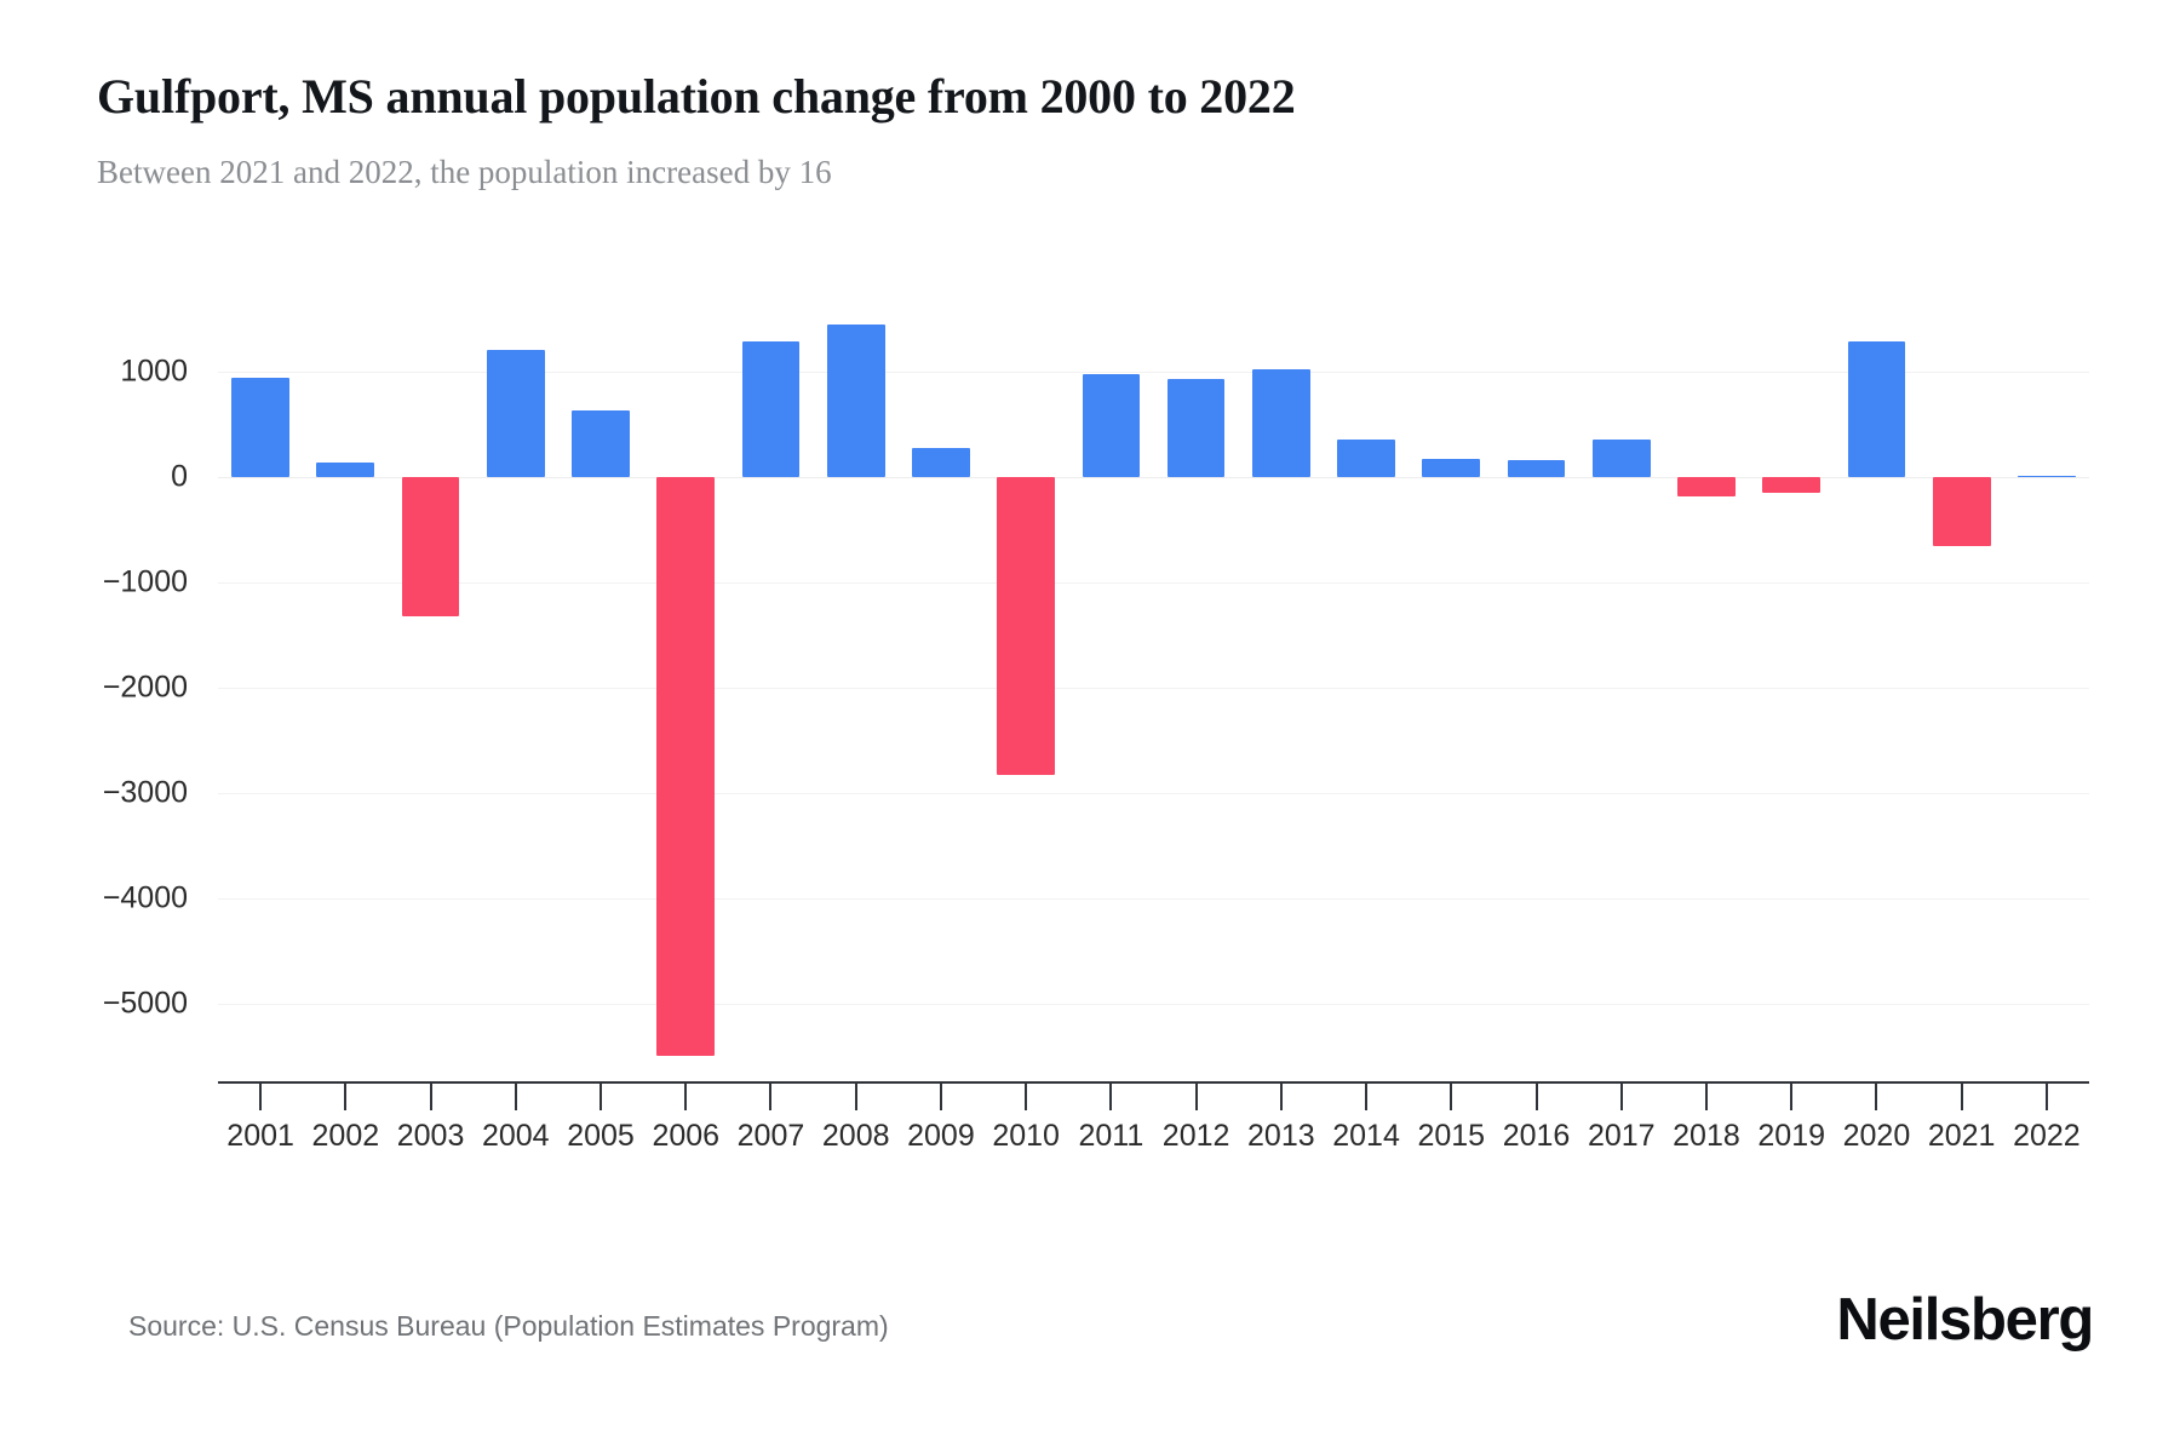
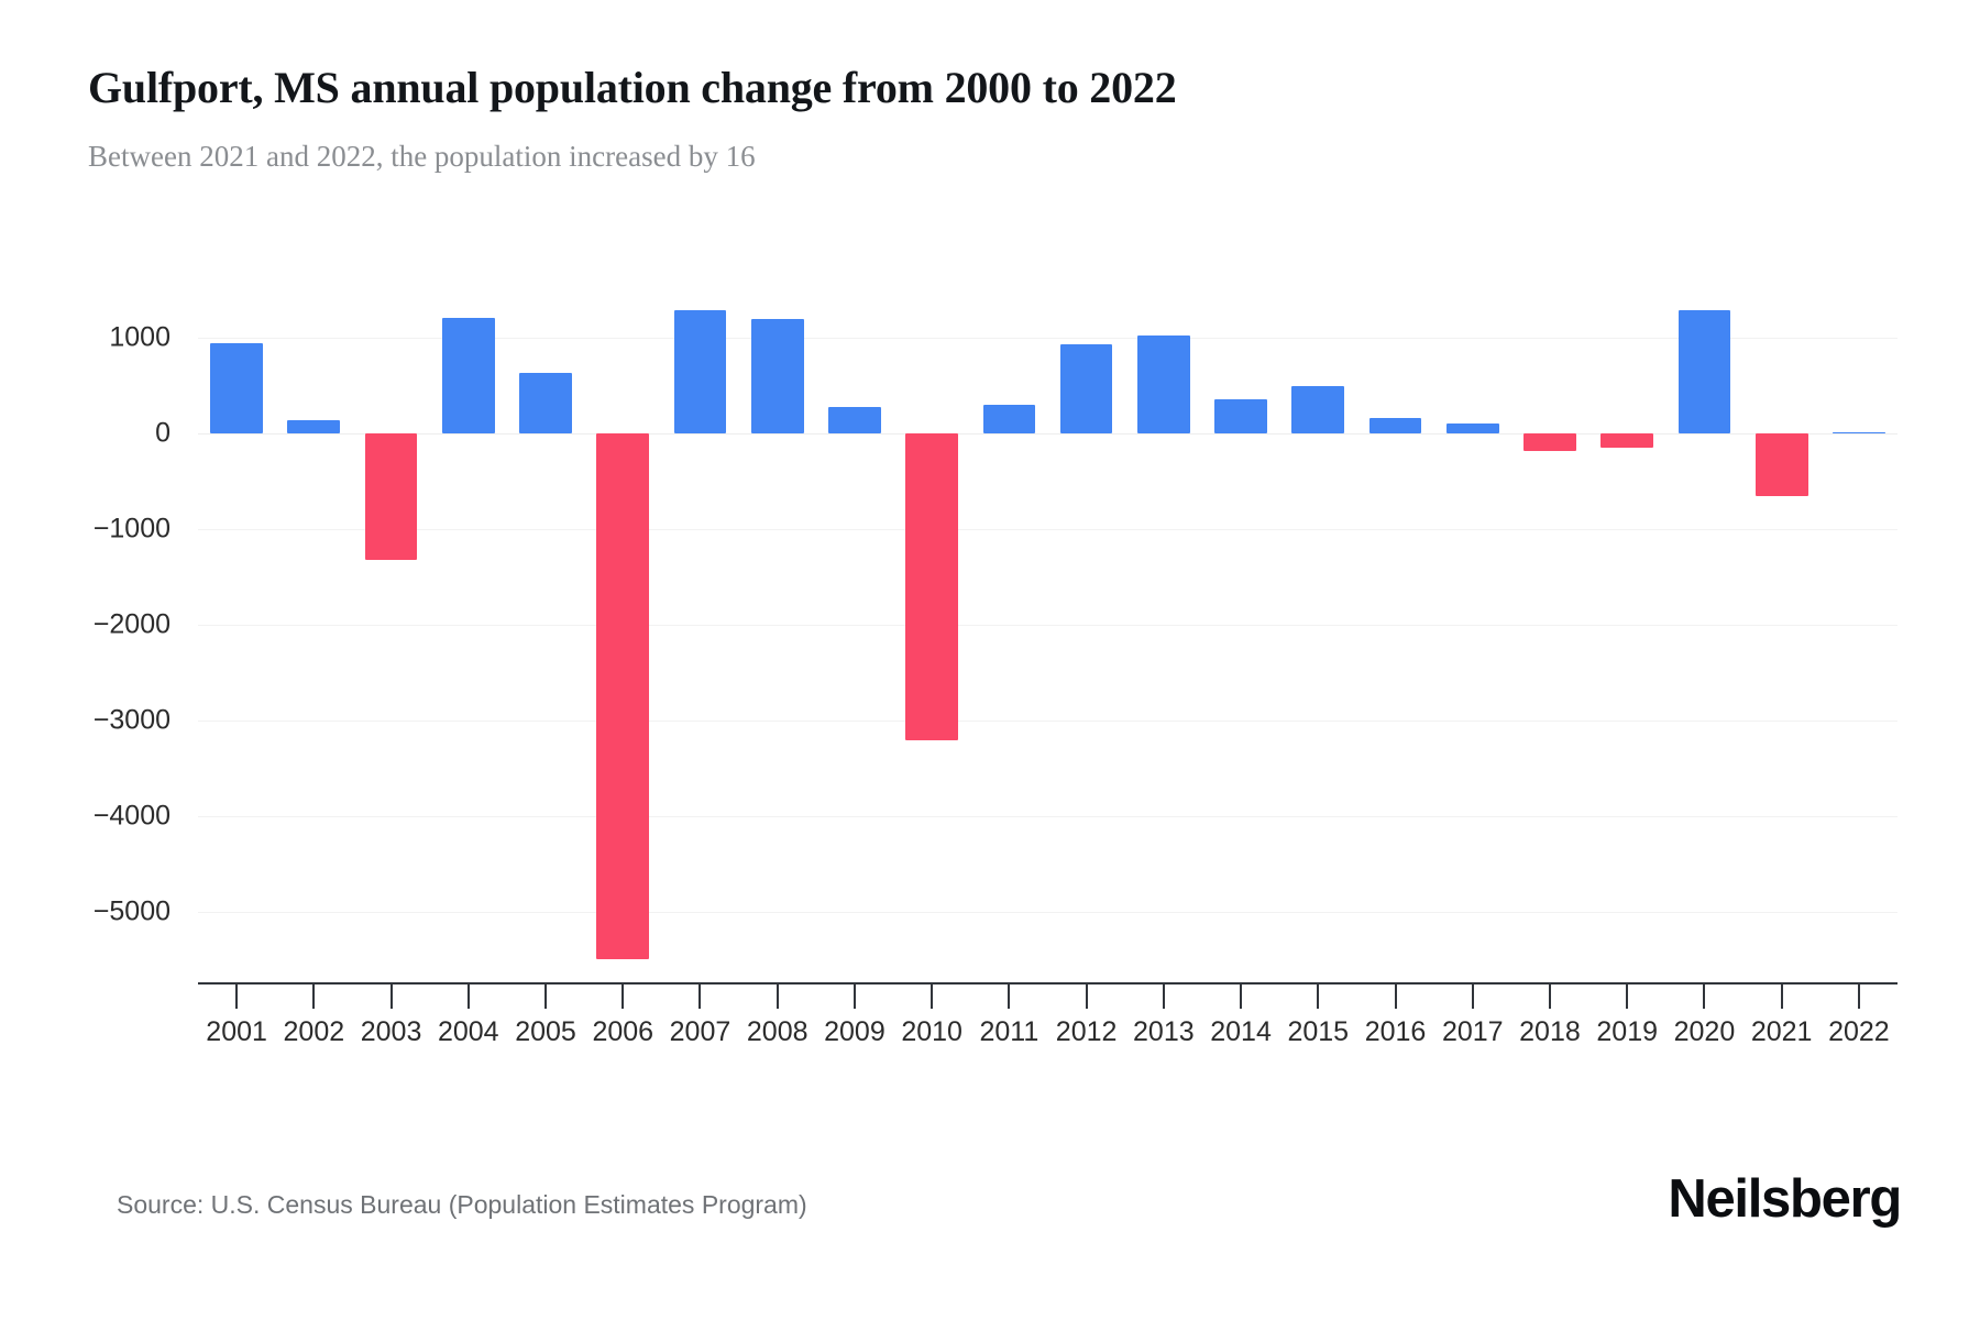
2008: 1400 -> 1200
2010: -2800 -> -3200
2011: 1000 -> 300
2015: 200 -> 500
2017: 400 -> 100
